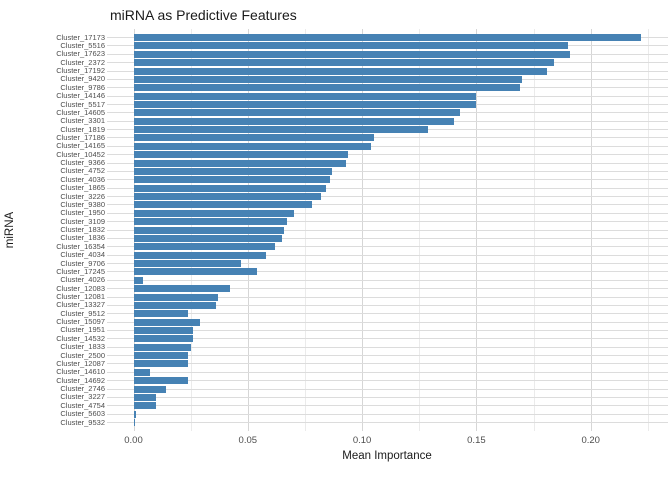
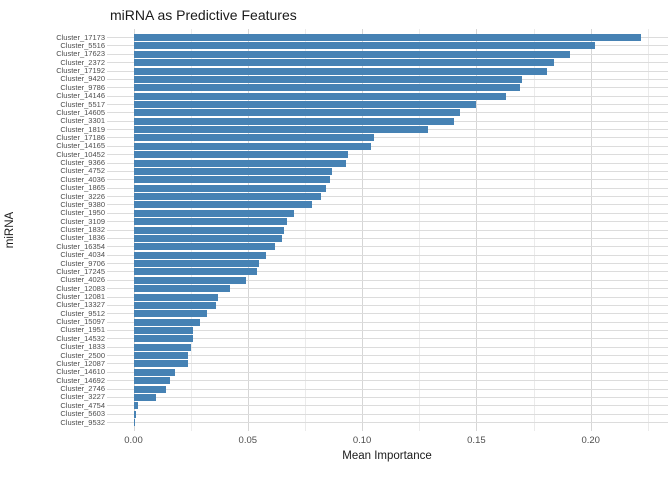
Cluster_5516: 0.190 -> 0.202
Cluster_14146: 0.150 -> 0.163
Cluster_9706: 0.047 -> 0.055
Cluster_4026: 0.004 -> 0.049
Cluster_9512: 0.024 -> 0.032
Cluster_14610: 0.007 -> 0.018
Cluster_14692: 0.024 -> 0.016
Cluster_4754: 0.010 -> 0.002
